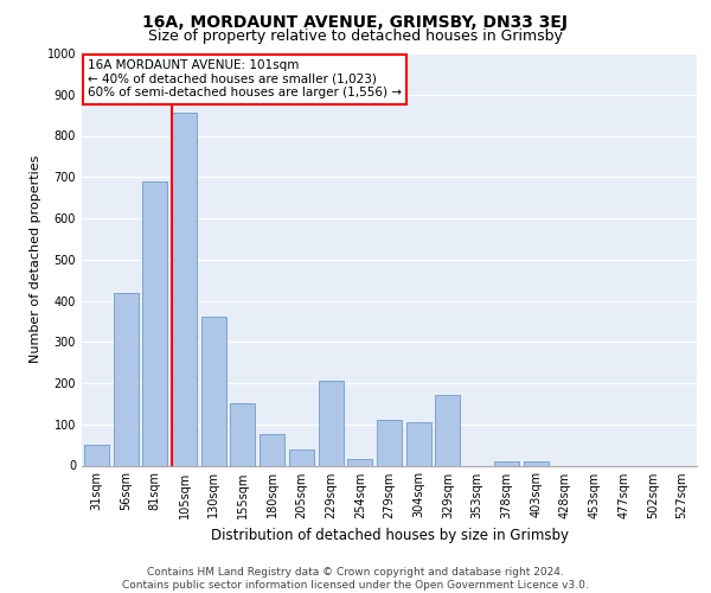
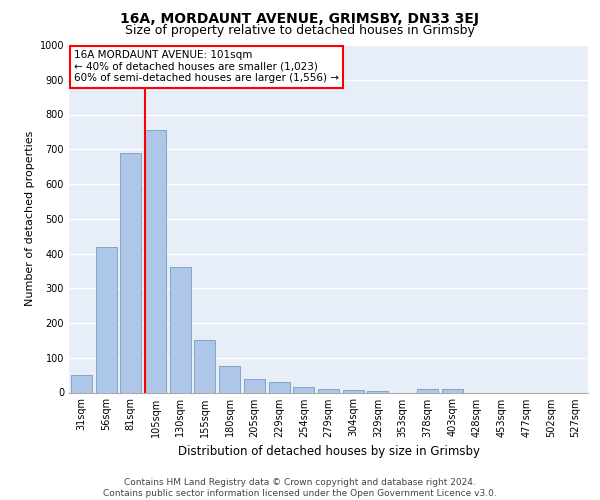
105sqm: 855 -> 755
229sqm: 205 -> 30
279sqm: 110 -> 10
304sqm: 105 -> 7
329sqm: 170 -> 3
